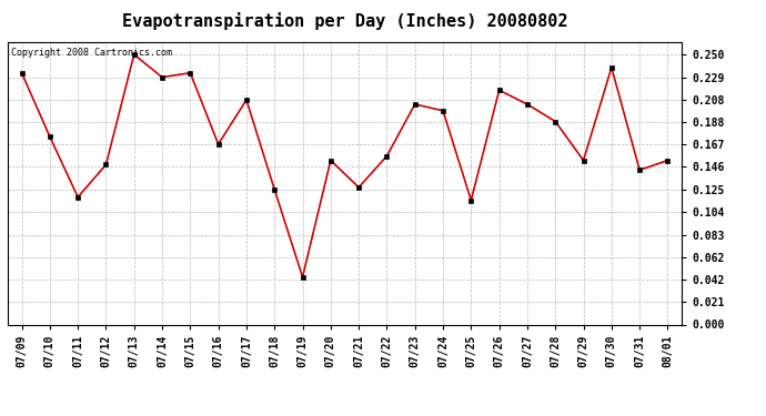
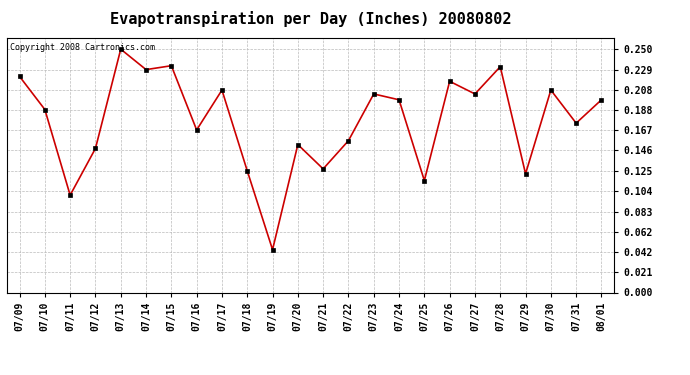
07/09: 0.233 -> 0.222
07/10: 0.174 -> 0.188
07/11: 0.118 -> 0.100
07/28: 0.188 -> 0.232
07/29: 0.152 -> 0.122
07/30: 0.238 -> 0.208
07/31: 0.143 -> 0.174
08/01: 0.152 -> 0.198
